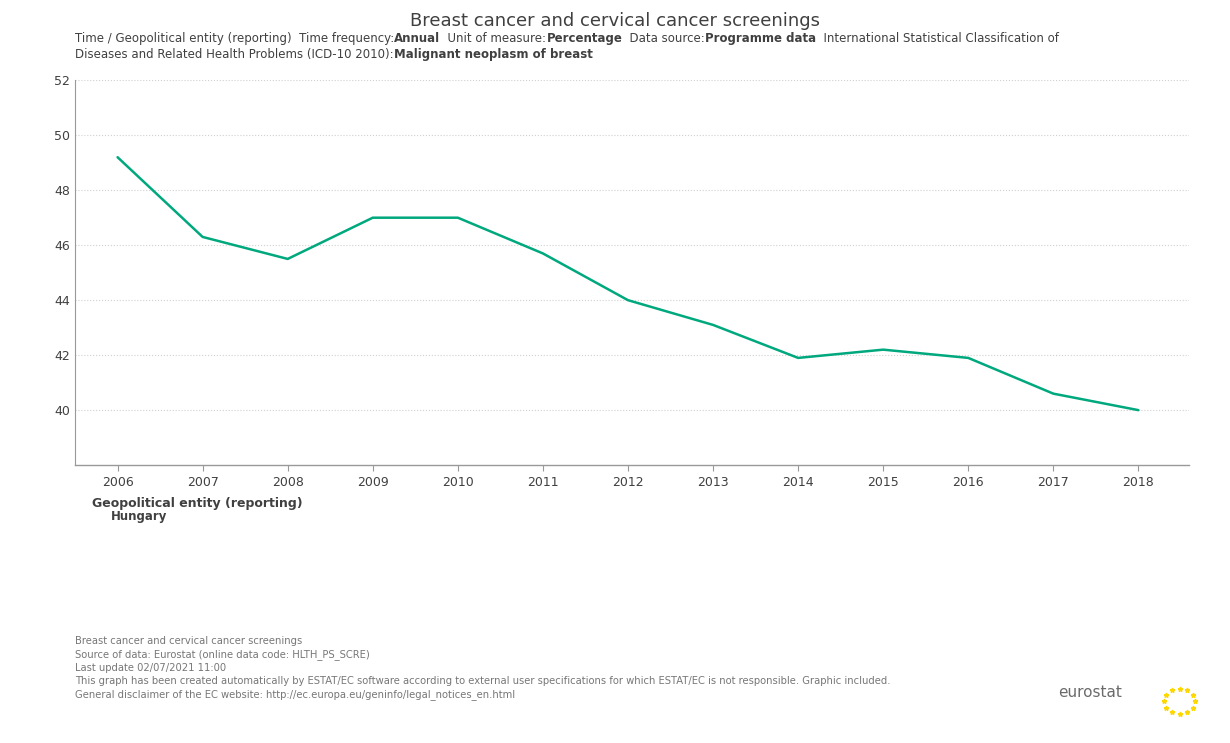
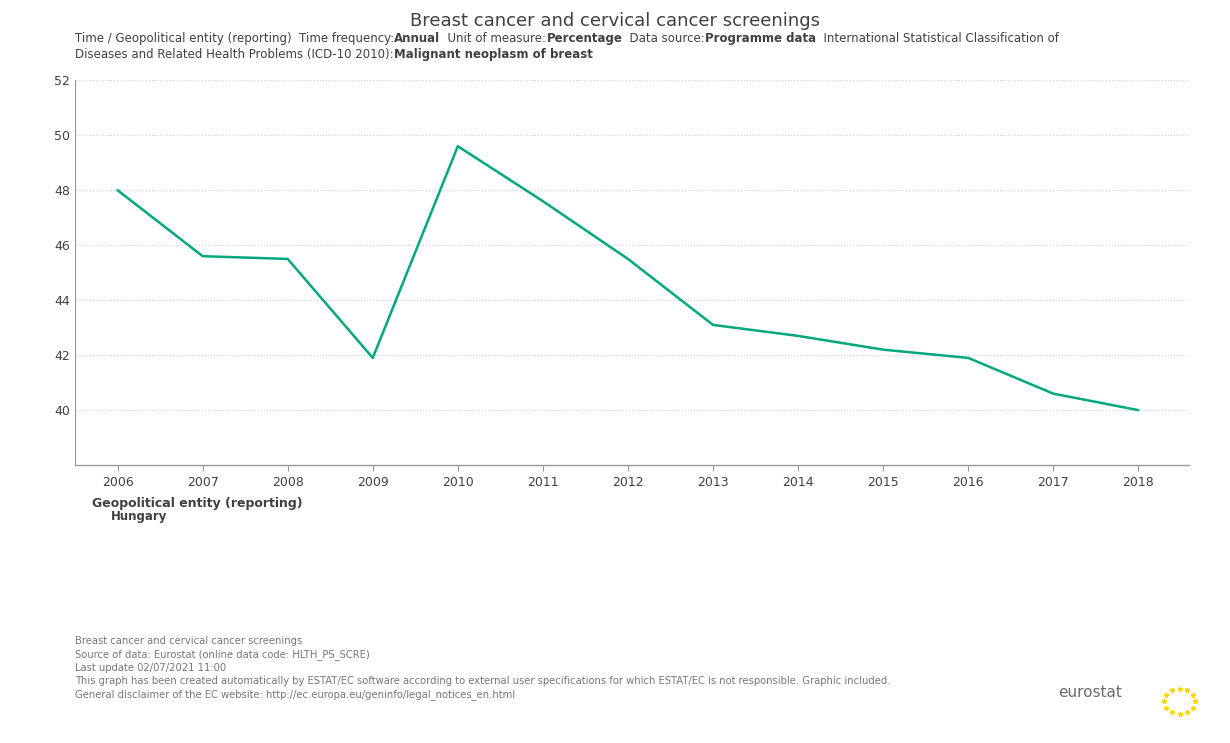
2006: 49.2 -> 48.0
2007: 46.3 -> 45.6
2009: 47.0 -> 41.9
2010: 47.0 -> 49.6
2011: 45.7 -> 47.6
2012: 44.0 -> 45.5
2014: 41.9 -> 42.7
